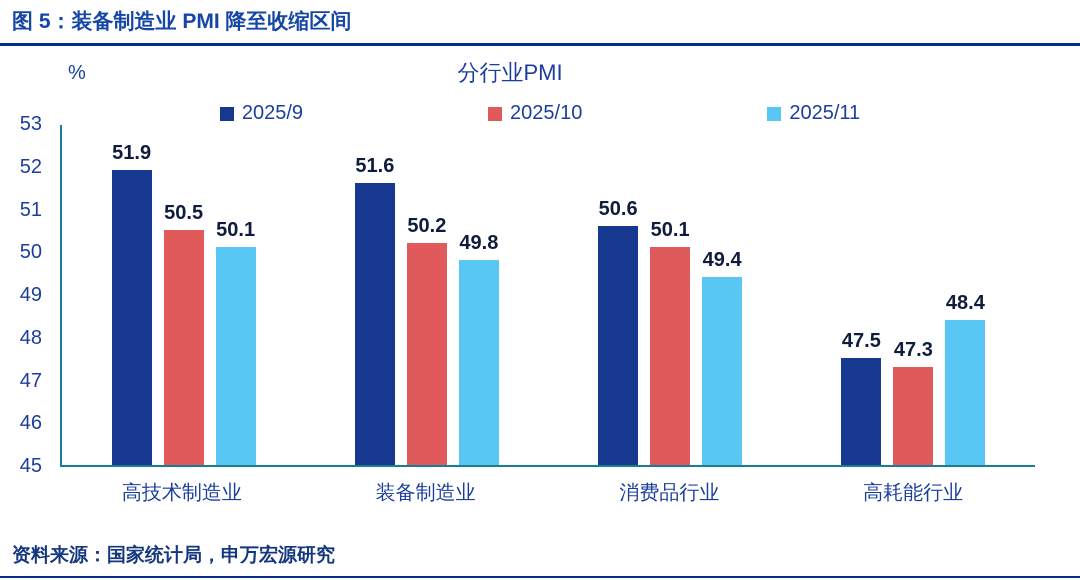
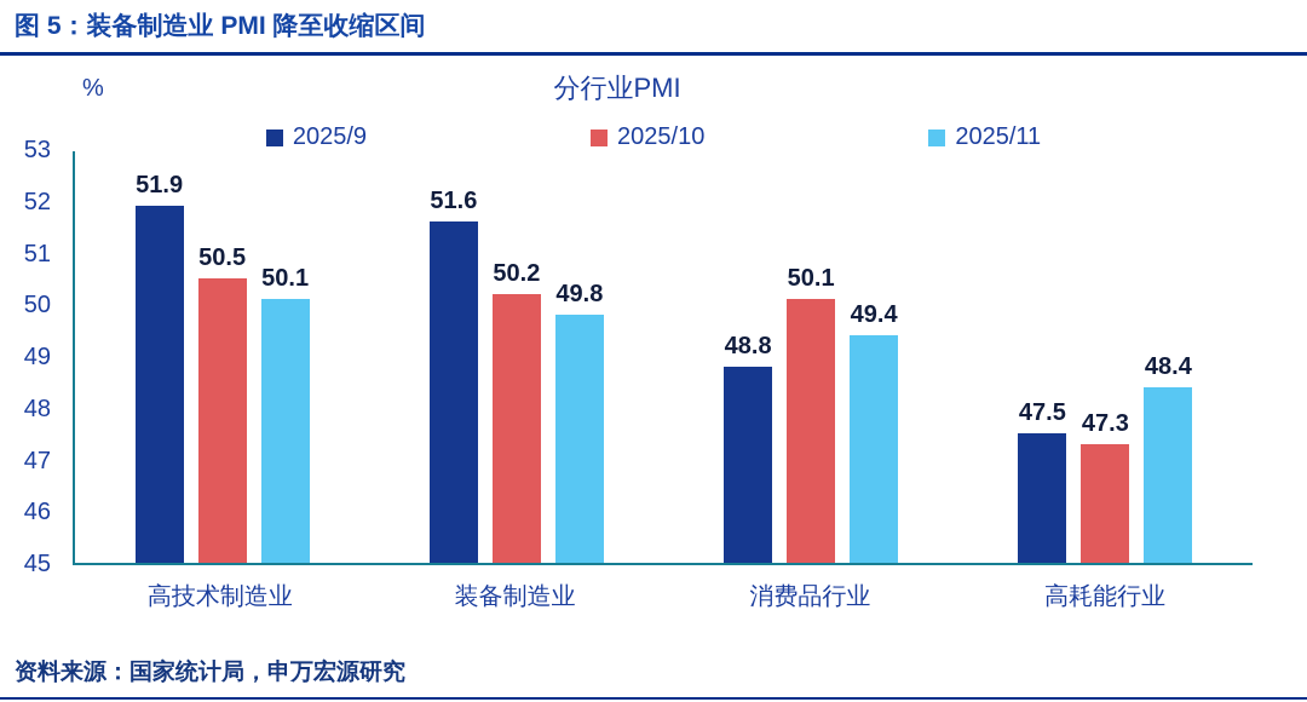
2025/9/消费品行业: 50.6 -> 48.8
